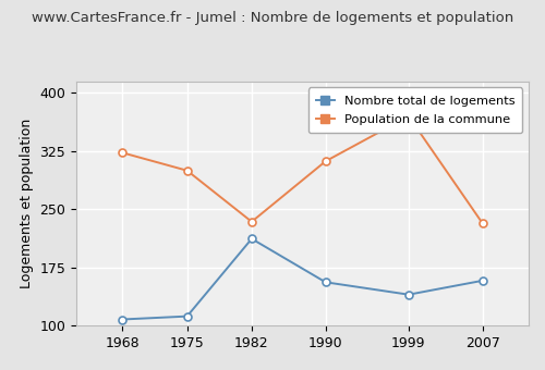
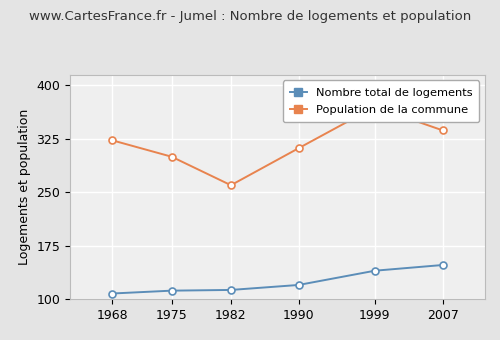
Nombre total de logements/1982: 212 -> 113
Population de la commune/1982: 234 -> 260
Nombre total de logements/1990: 156 -> 120
Nombre total de logements/2007: 158 -> 148
Population de la commune/2007: 232 -> 337
